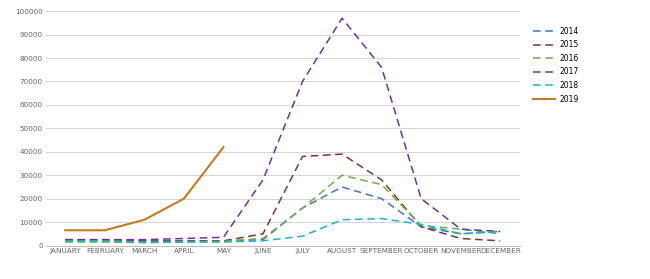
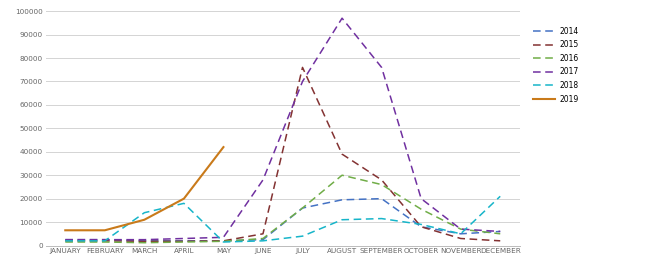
2018/MARCH: 1500 -> 14000
2018/APRIL: 1500 -> 18000
2015/JULY: 38000 -> 76000
2014/AUGUST: 25000 -> 19500
2016/OCTOBER: 8500 -> 15500
2018/DECEMBER: 6000 -> 21000
